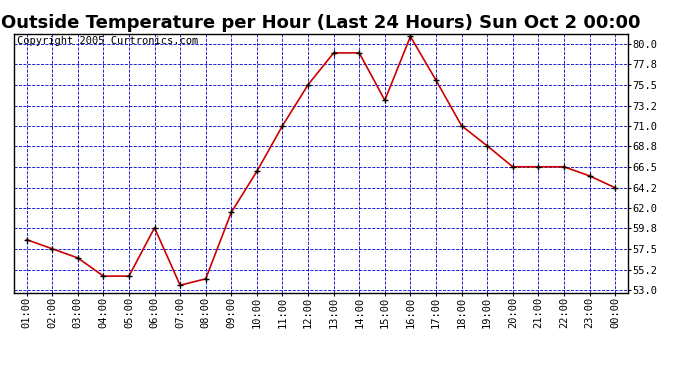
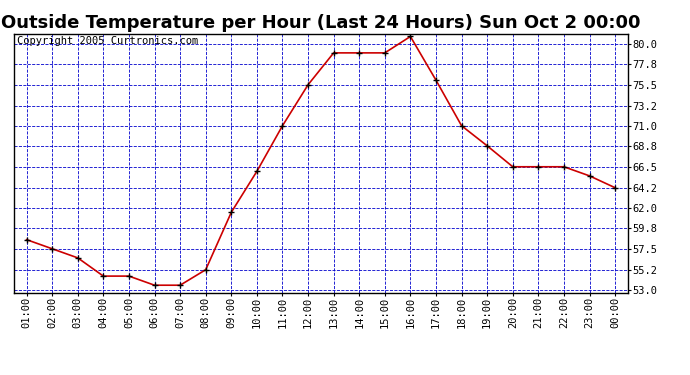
06:00: 59.8 -> 53.5
08:00: 54.2 -> 55.2
15:00: 73.8 -> 79.0
